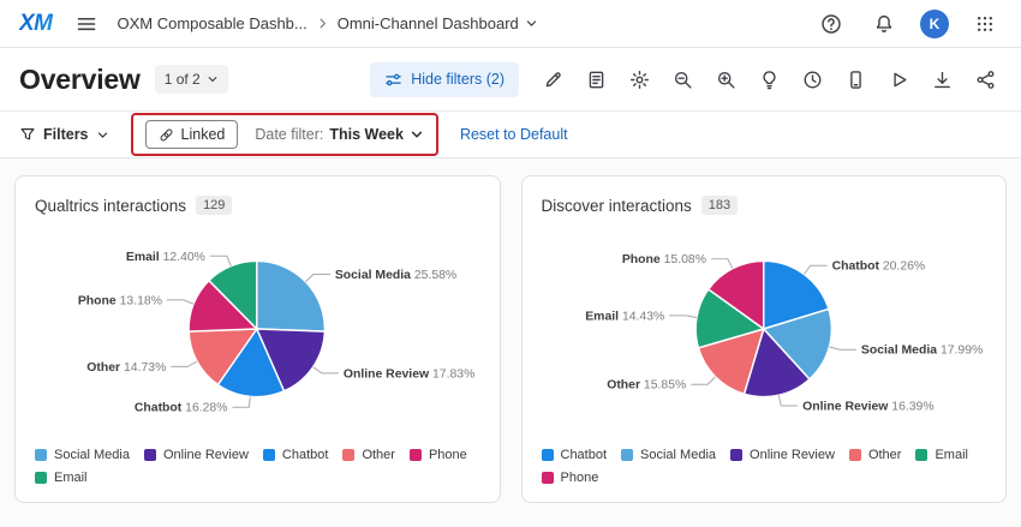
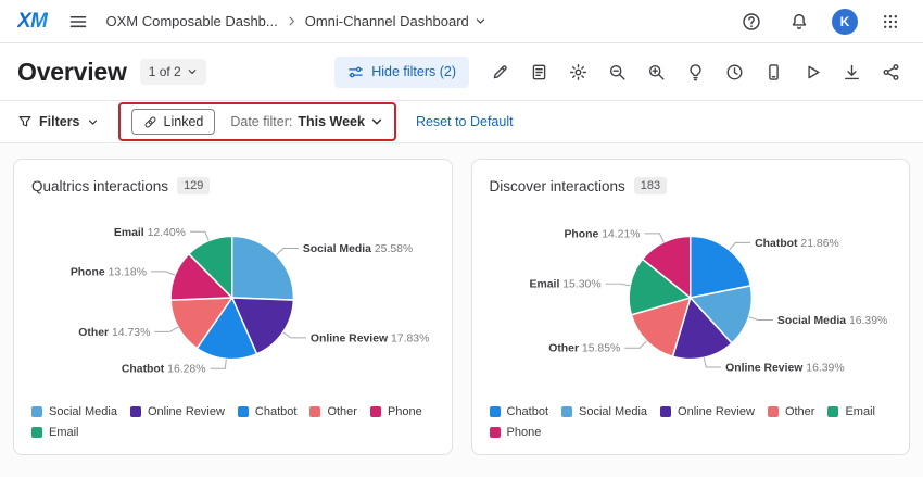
Discover interactions/Chatbot: 20.26% -> 21.86%
Discover interactions/Social Media: 17.99% -> 16.39%
Discover interactions/Email: 14.43% -> 15.30%
Discover interactions/Phone: 15.08% -> 14.21%
